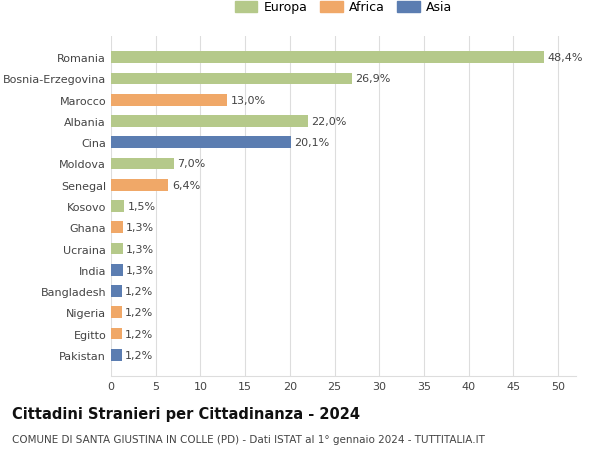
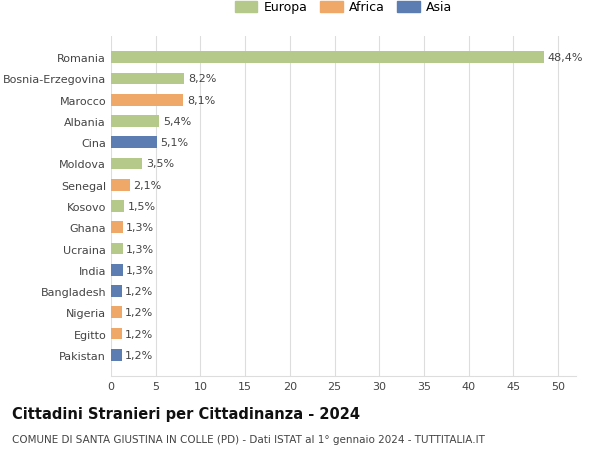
Bosnia-Erzegovina: 26,9% -> 8,2%
Marocco: 13,0% -> 8,1%
Albania: 22,0% -> 5,4%
Cina: 20,1% -> 5,1%
Moldova: 7,0% -> 3,5%
Senegal: 6,4% -> 2,1%
